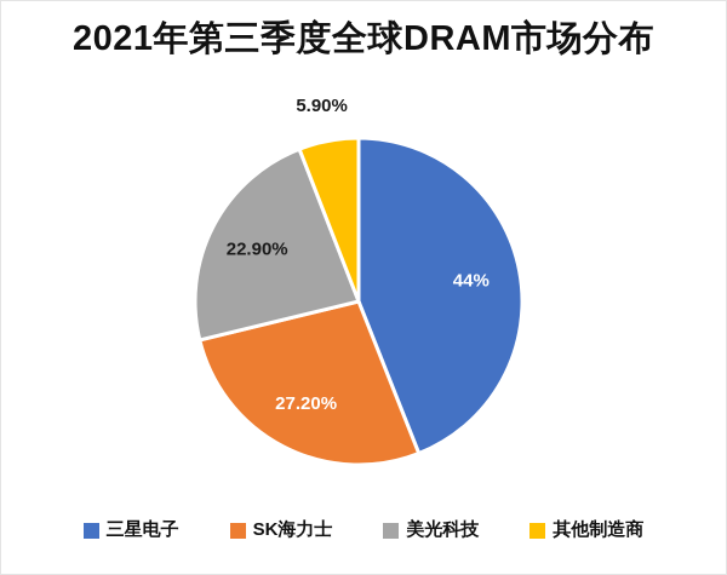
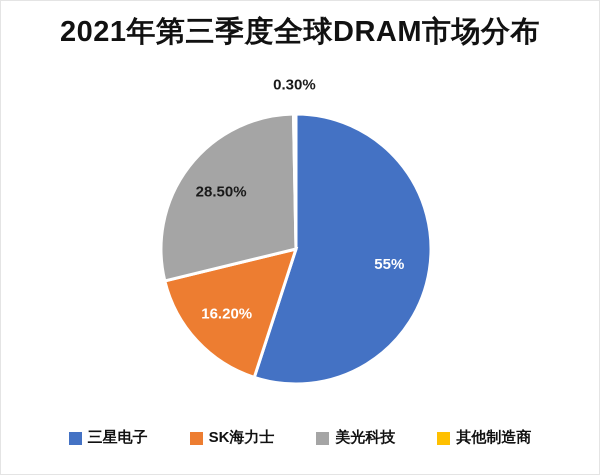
三星电子: 44% -> 55%
SK海力士: 27.20% -> 16.20%
美光科技: 22.90% -> 28.50%
其他制造商: 5.90% -> 0.30%
